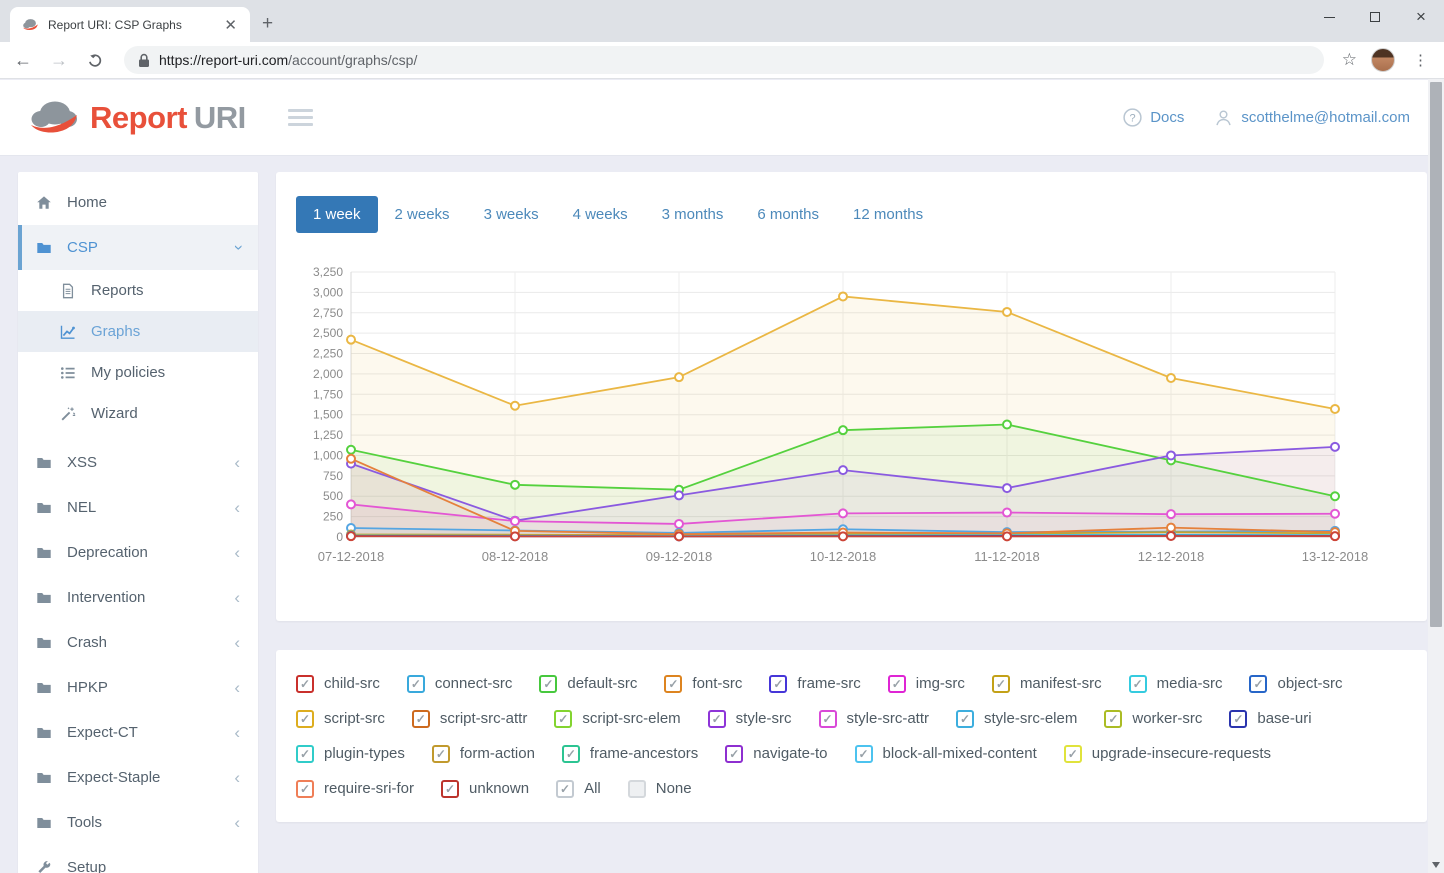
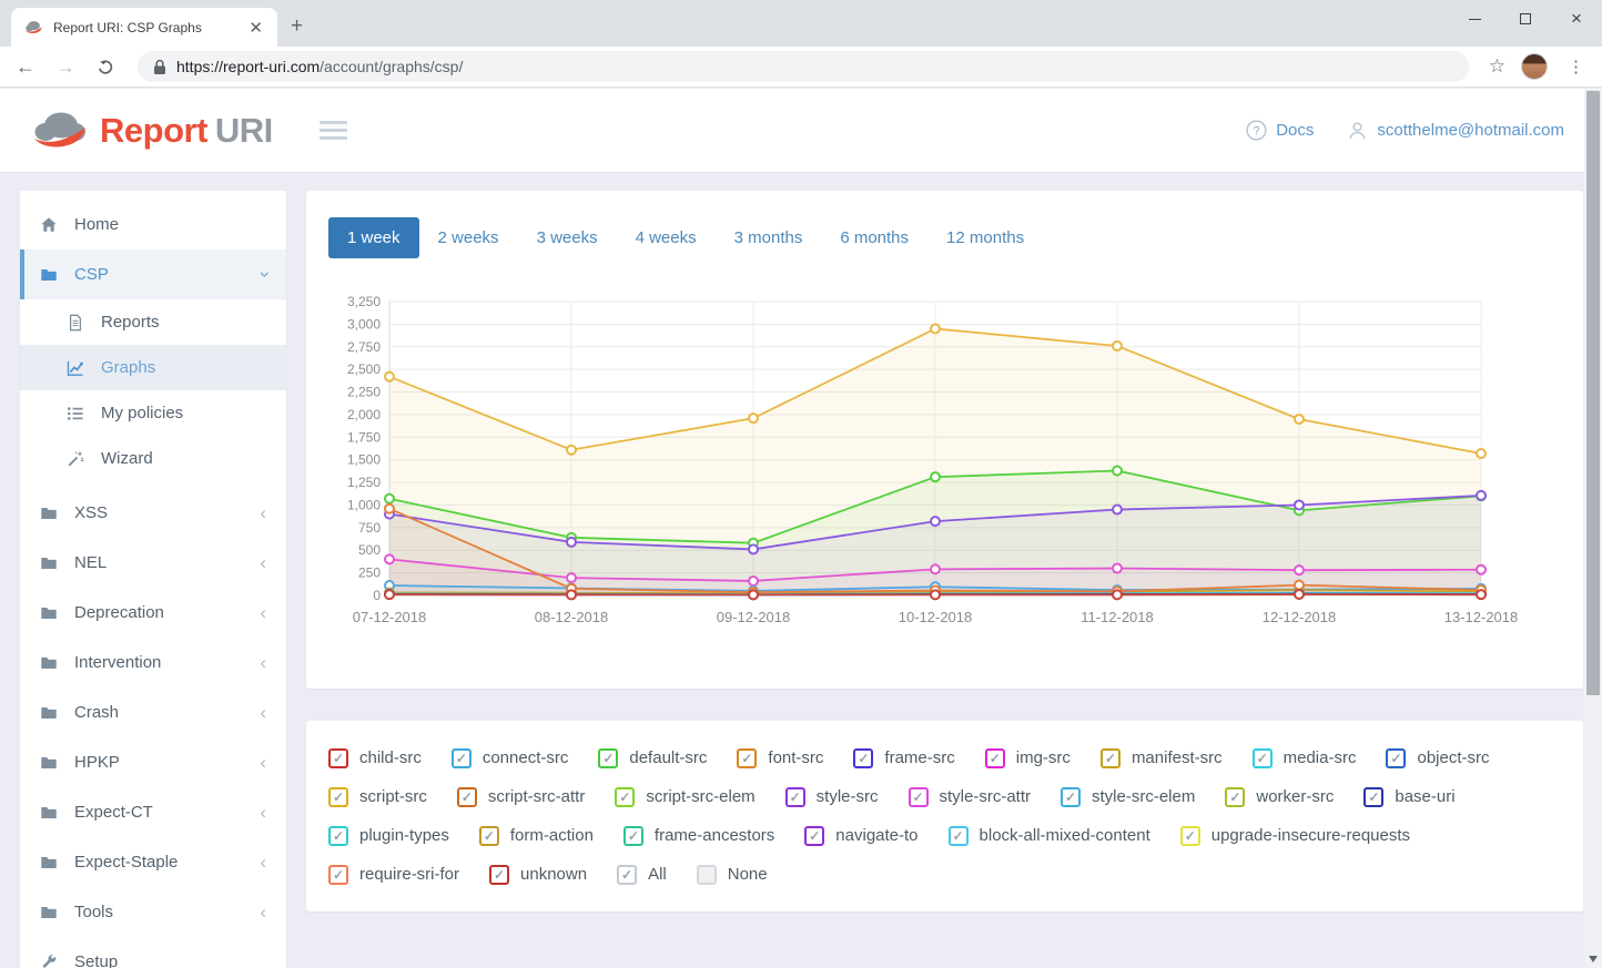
style-src/08-12-2018: 200 -> 600
style-src/11-12-2018: 600 -> 1000
default-src/13-12-2018: 500 -> 1100
